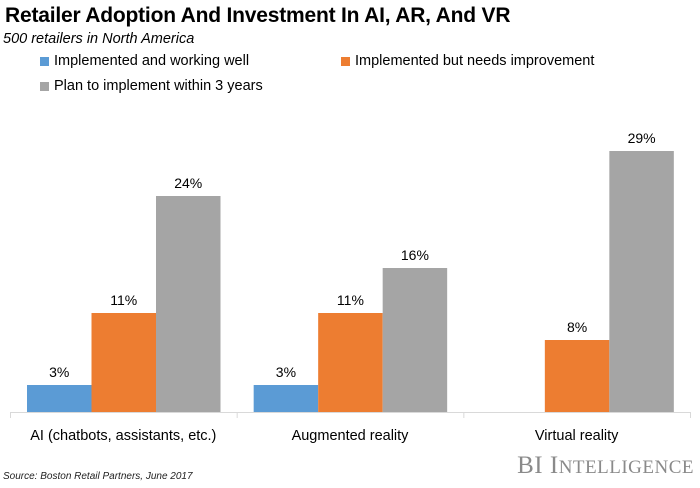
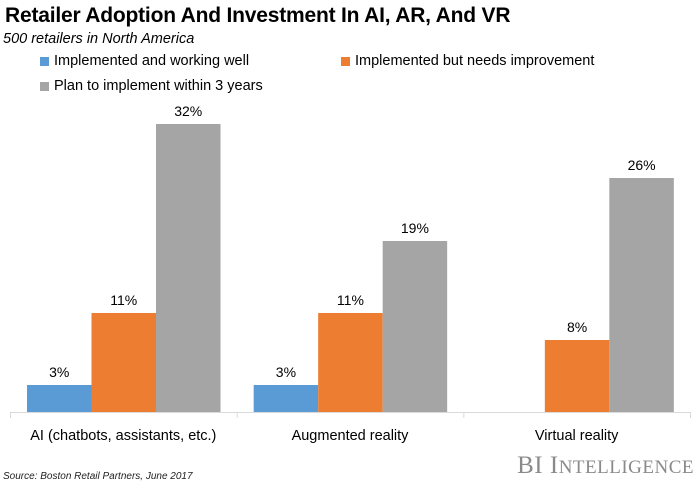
Plan to implement within 3 years/AI (chatbots, assistants, etc.): 24% -> 32%
Plan to implement within 3 years/Augmented reality: 16% -> 19%
Plan to implement within 3 years/Virtual reality: 29% -> 26%
